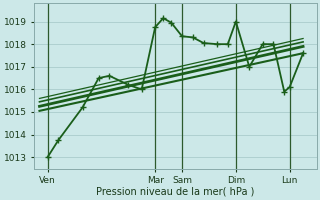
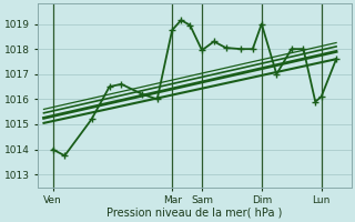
Ven: 1013.00 -> 1014.00
Sam: 1018.35 -> 1017.95
